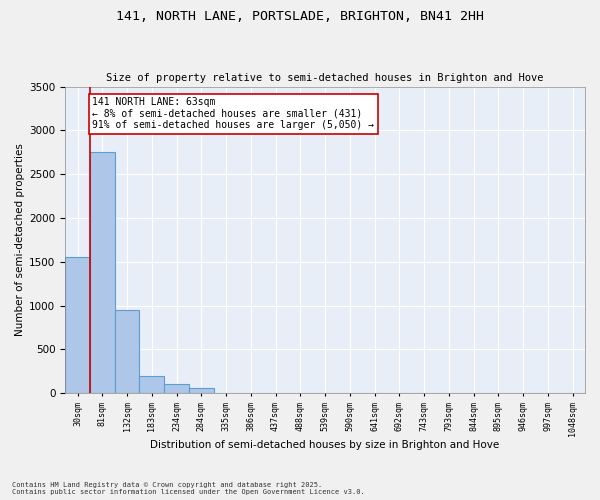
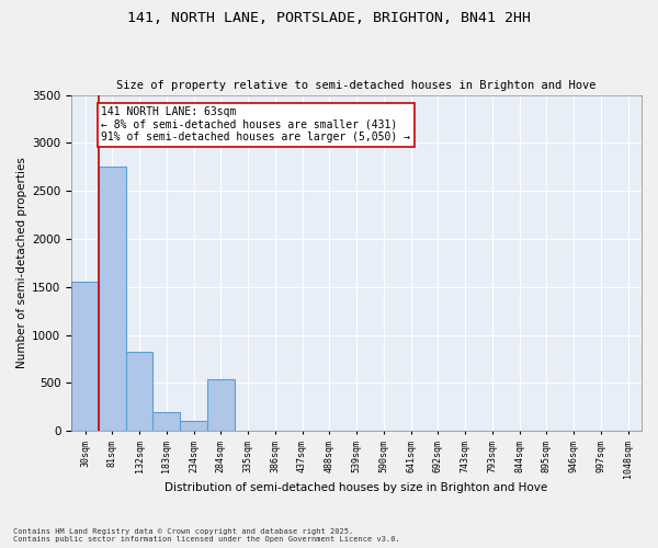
132sqm: 950 -> 820
284sqm: 60 -> 540
